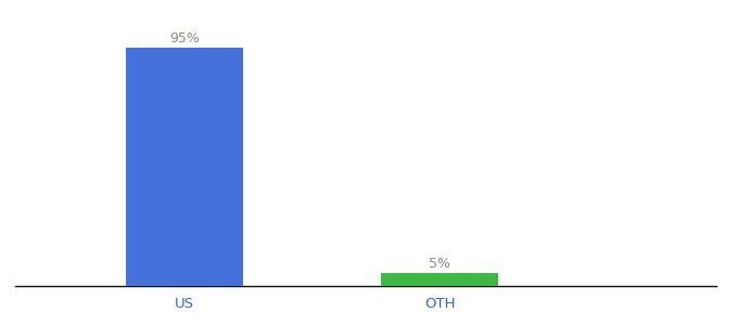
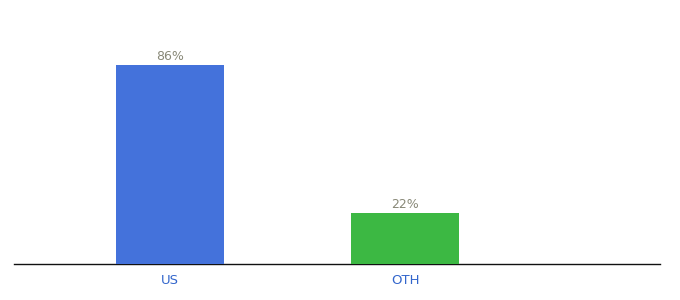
US: 95% -> 86%
OTH: 5% -> 22%
